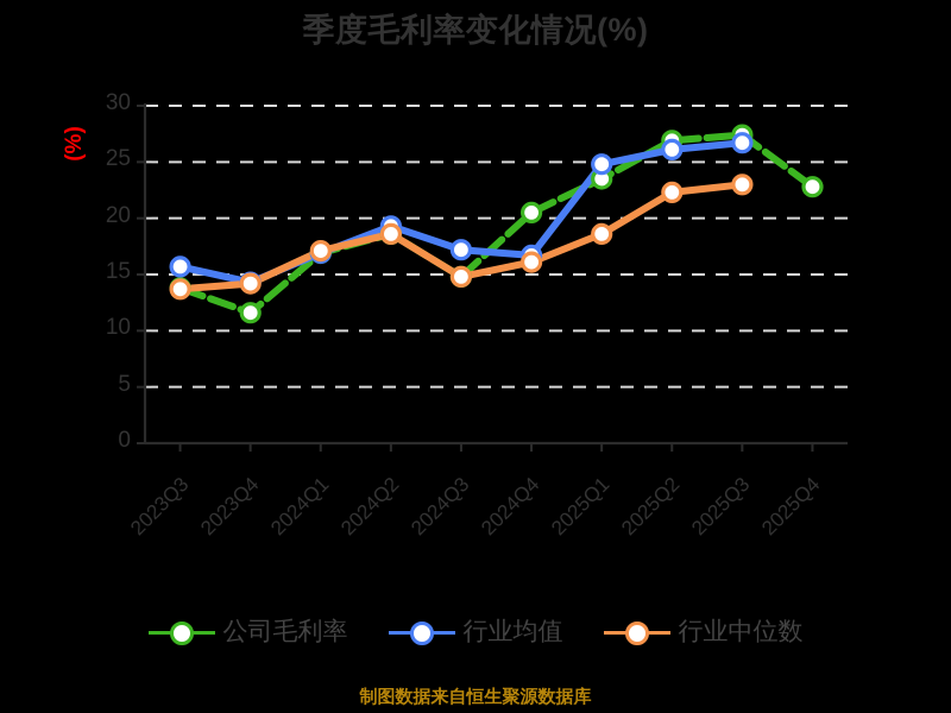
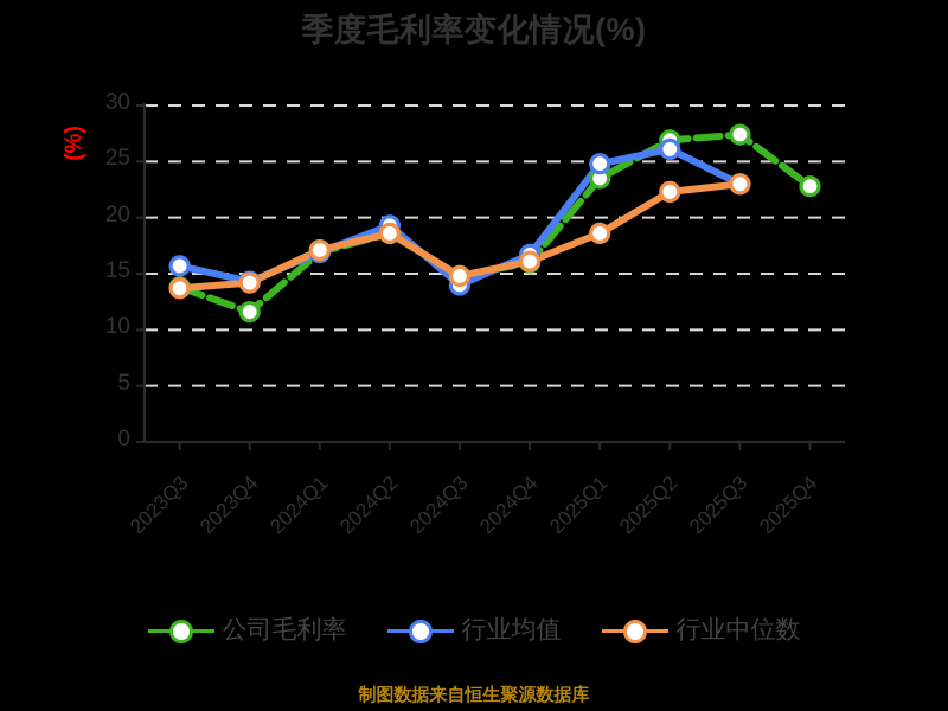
行业均值/2024Q3: 17 -> 14
公司毛利率/2024Q4: 20 -> 16
行业均值/2025Q3: 27 -> 23
